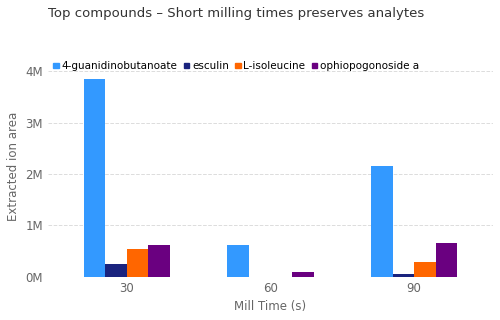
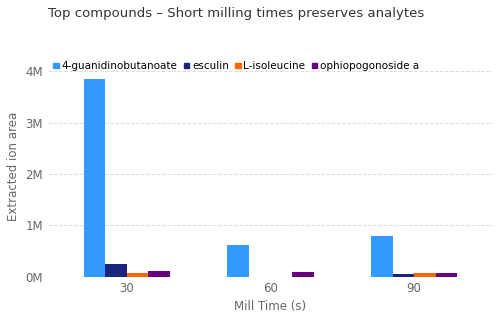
L-isoleucine/30: 0.54M -> 0.08M
ophiopogonoside a/30: 0.62M -> 0.11M
4-guanidinobutanoate/90: 2.16M -> 0.80M
L-isoleucine/90: 0.28M -> 0.07M
ophiopogonoside a/90: 0.66M -> 0.08M
